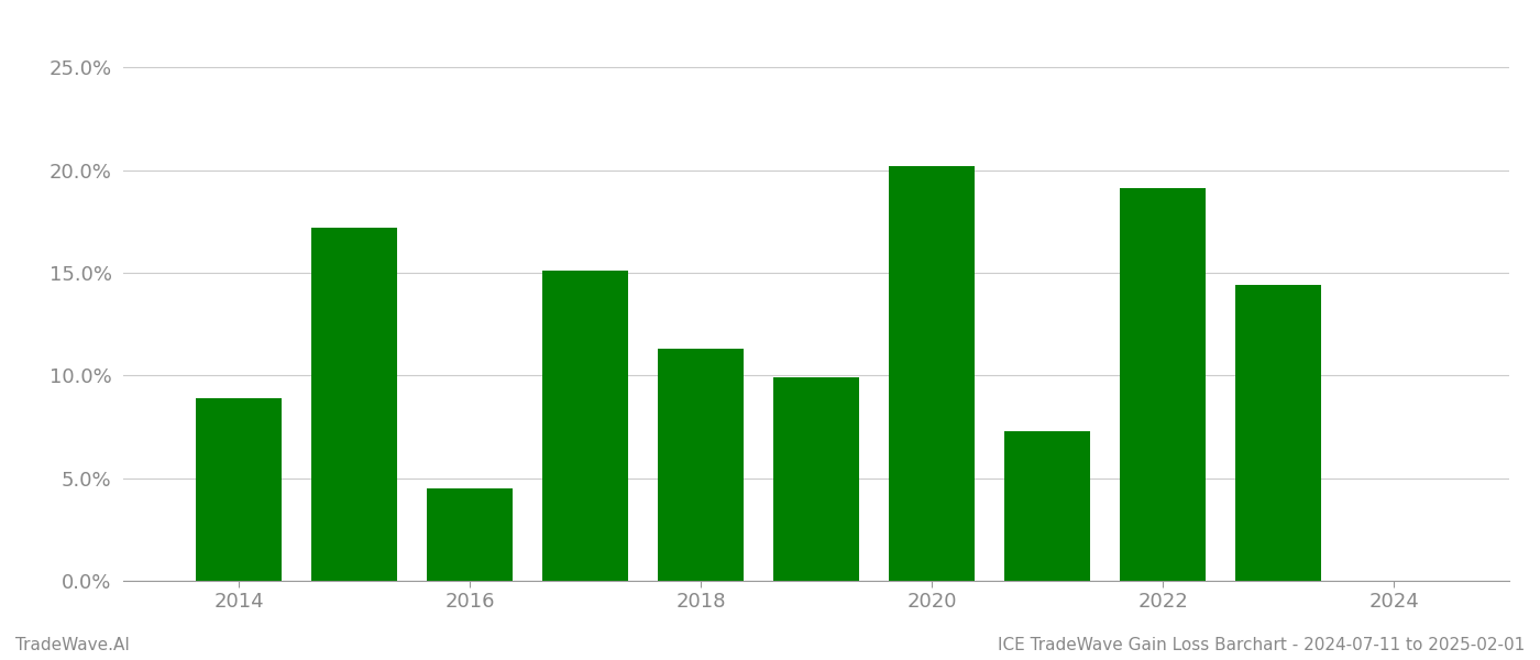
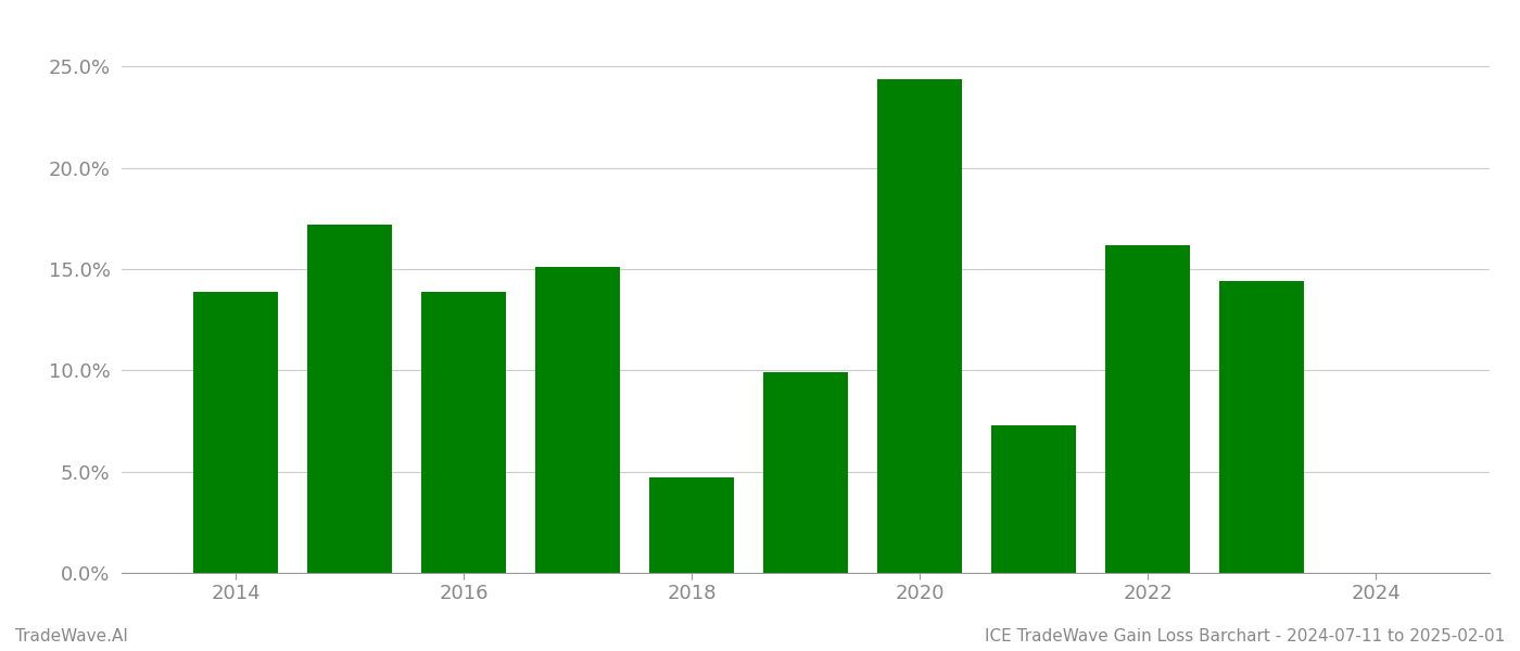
2014: 8.9% -> 13.9%
2016: 4.5% -> 13.9%
2018: 11.3% -> 4.7%
2020: 20.2% -> 24.4%
2022: 19.1% -> 16.2%
